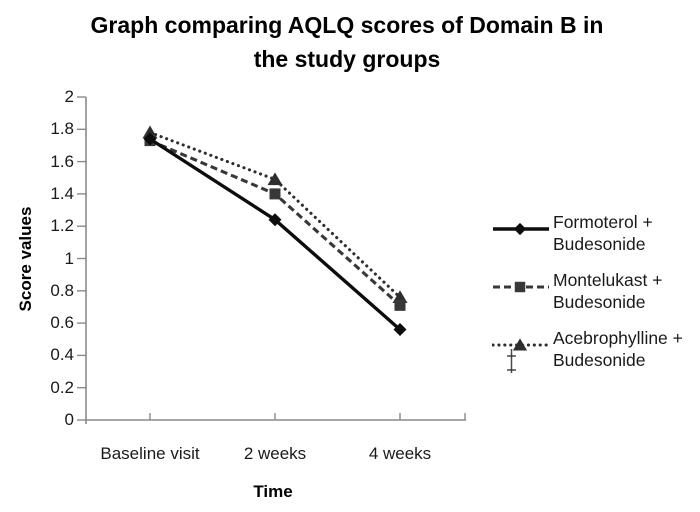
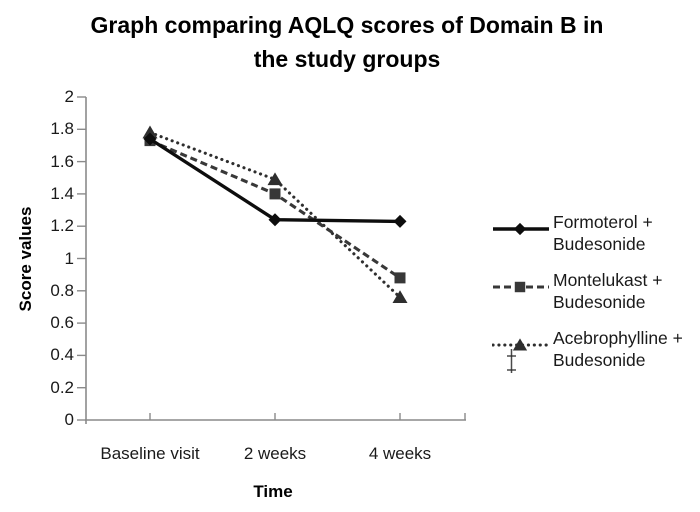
Formoterol + Budesonide/4 weeks: 0.56 -> 1.23
Montelukast + Budesonide/4 weeks: 0.71 -> 0.88
